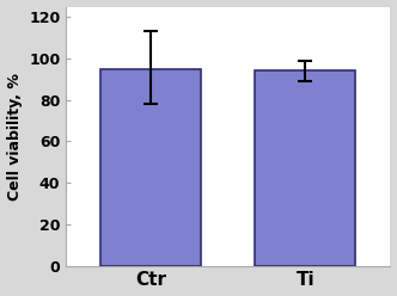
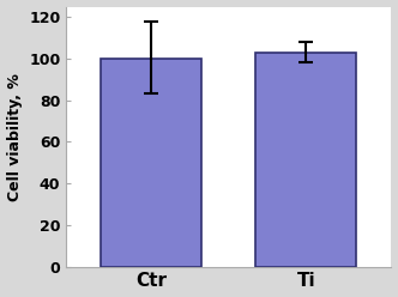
Ctr: 95 -> 100
Ti: 94 -> 103
